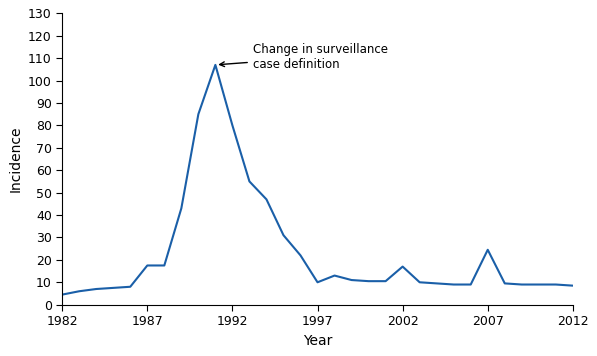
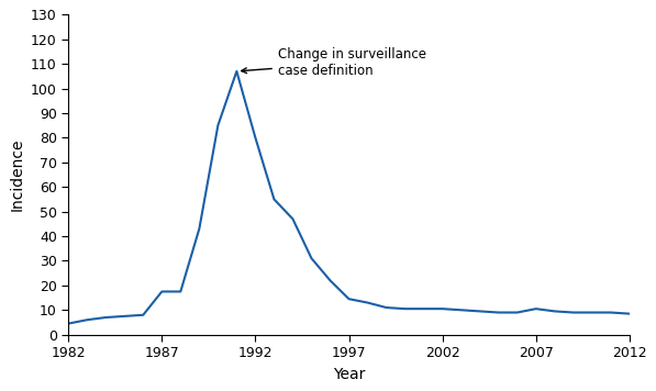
1997: 10.0 -> 14.5
2002: 17.0 -> 10.5
2007: 24.5 -> 10.5
